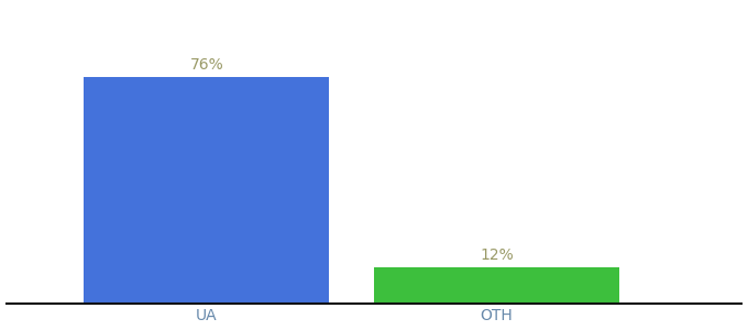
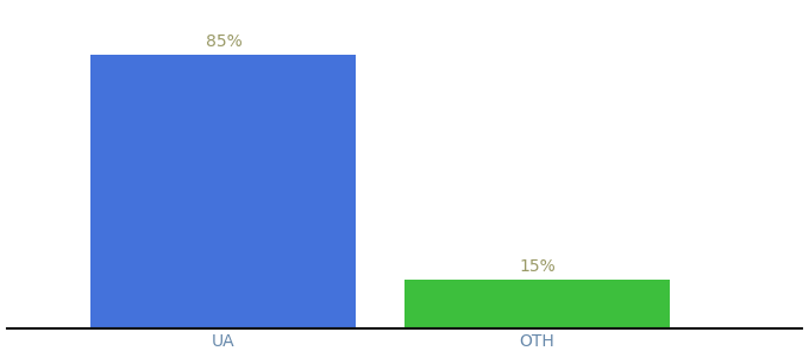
UA: 76% -> 85%
OTH: 12% -> 15%
